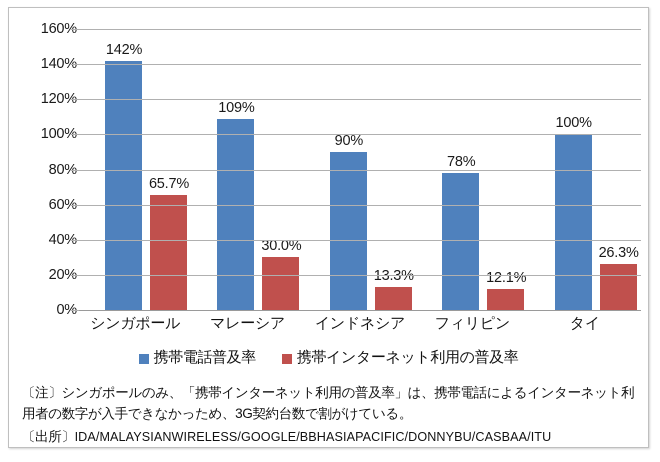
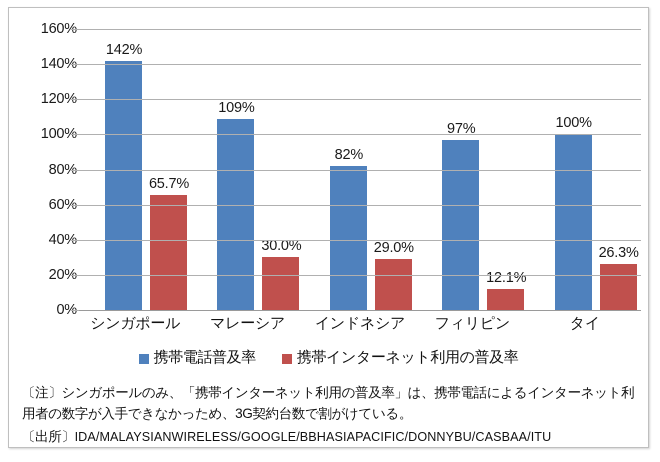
携帯電話普及率/インドネシア: 90% -> 82%
携帯インターネット利用の普及率/インドネシア: 13.3% -> 29.0%
携帯電話普及率/フィリピン: 78% -> 97%
